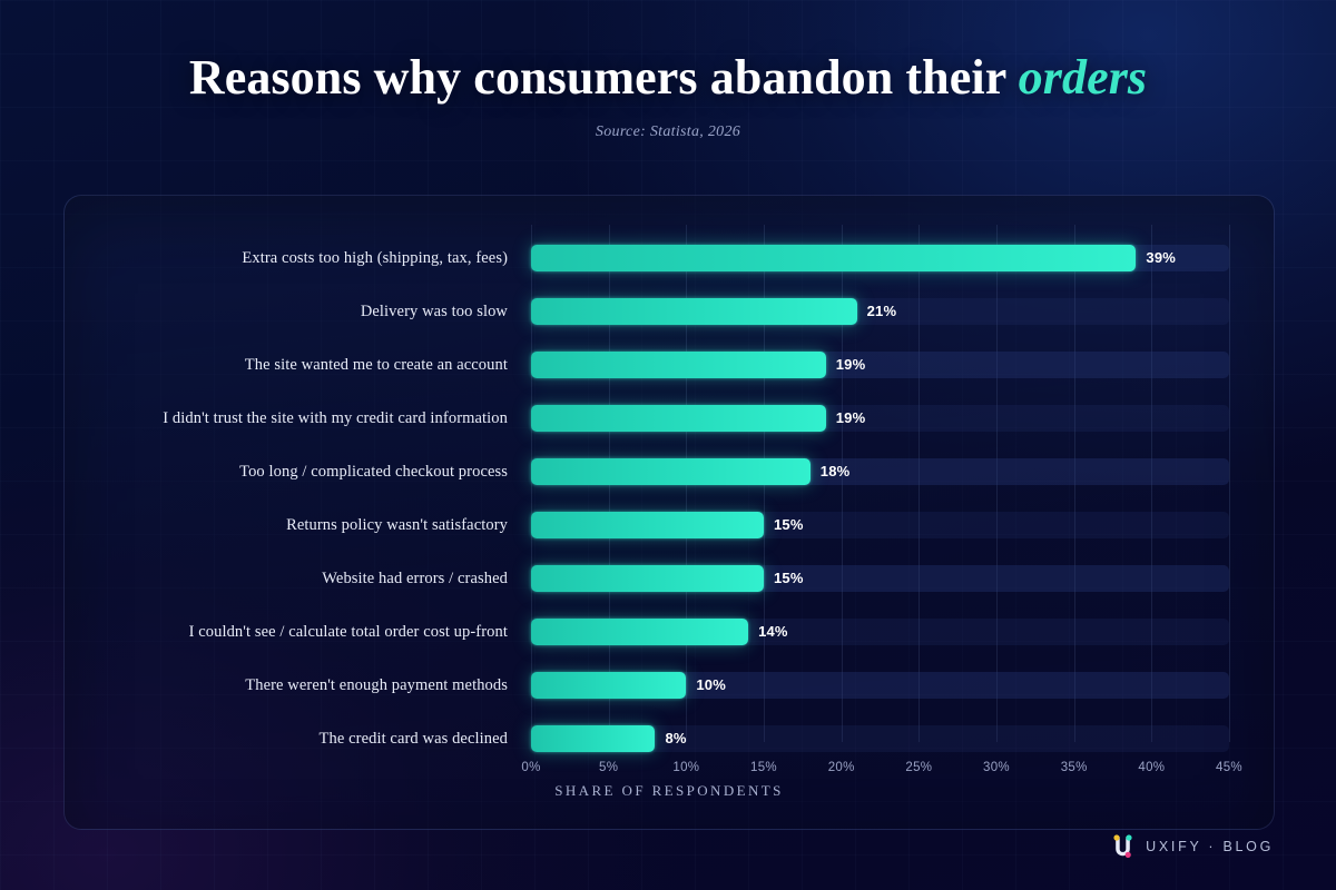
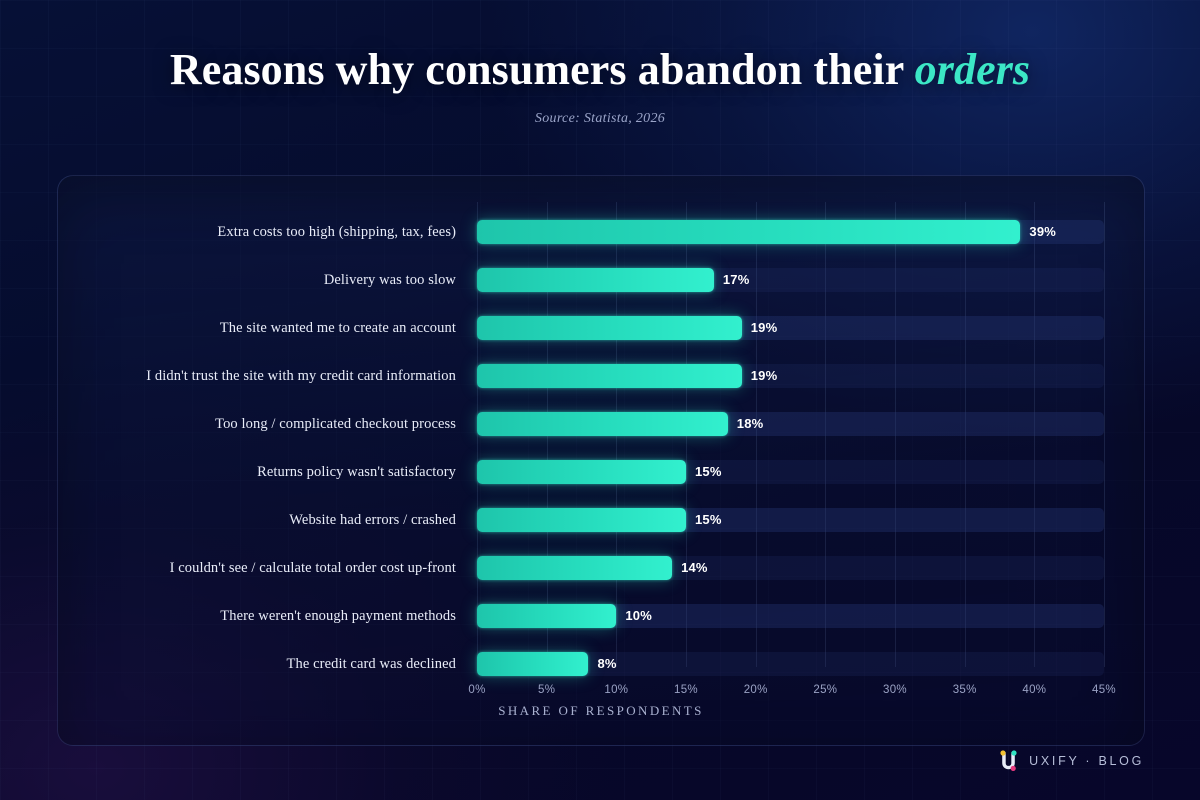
Delivery was too slow: 21% -> 17%
